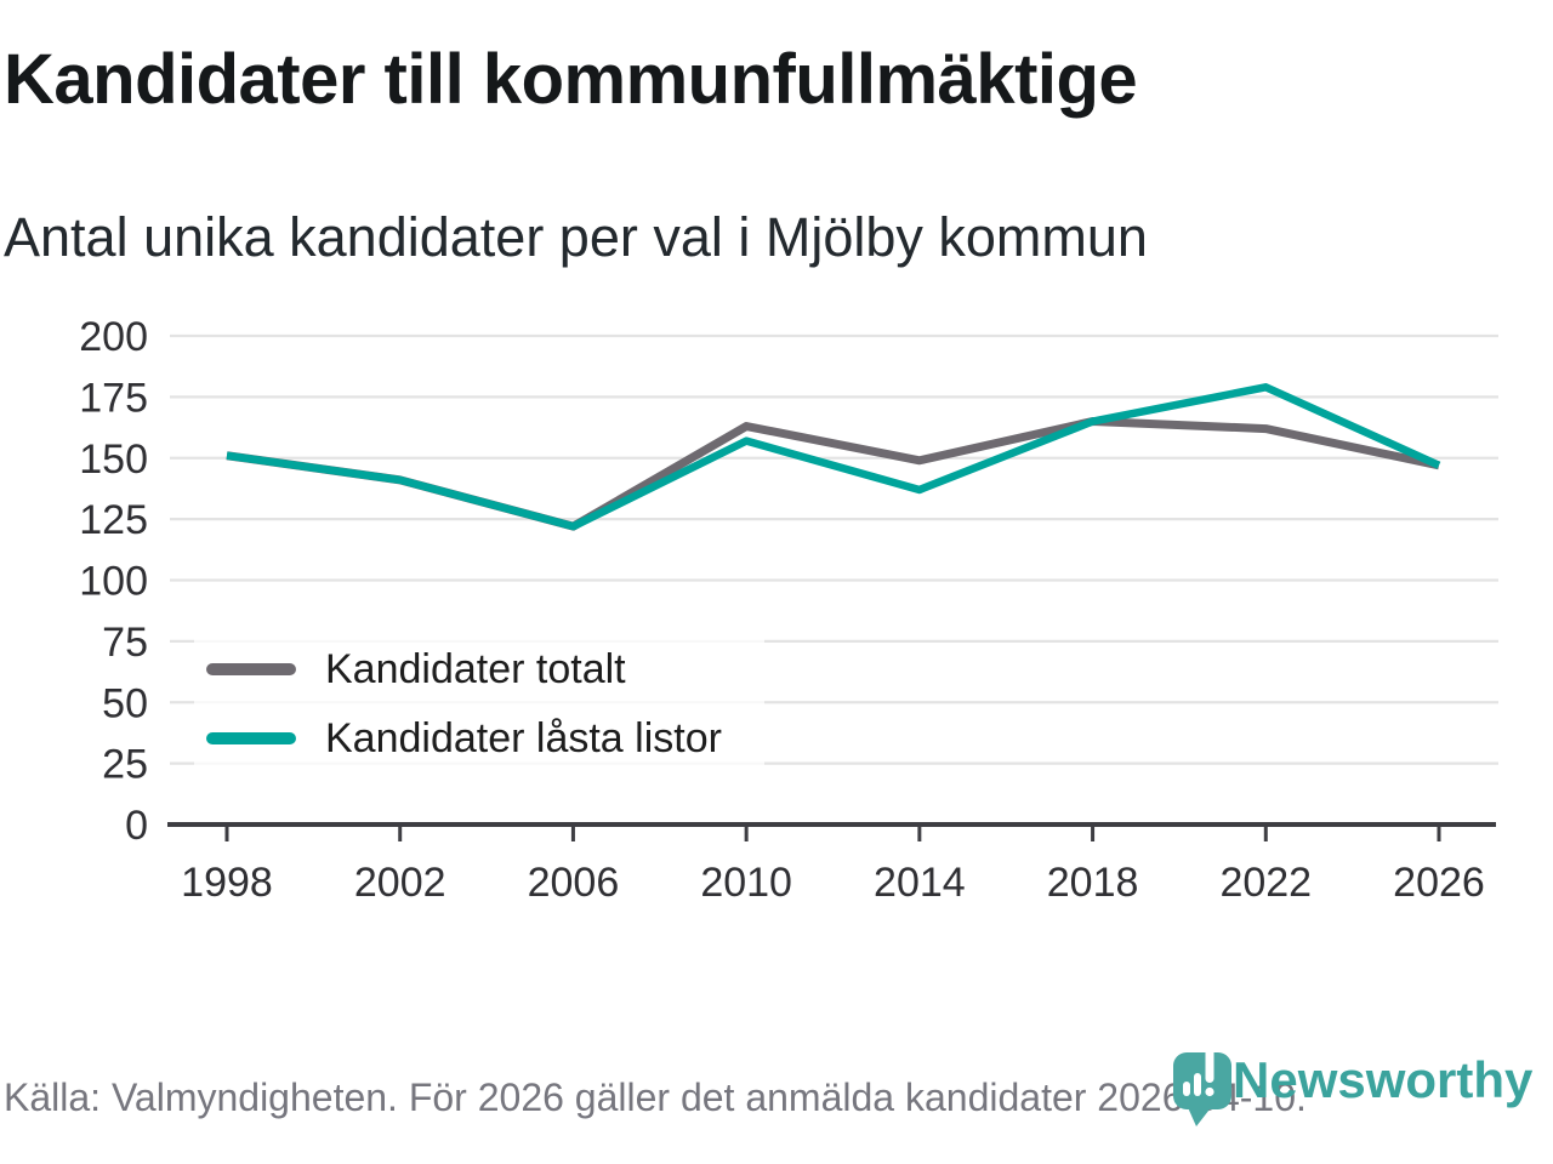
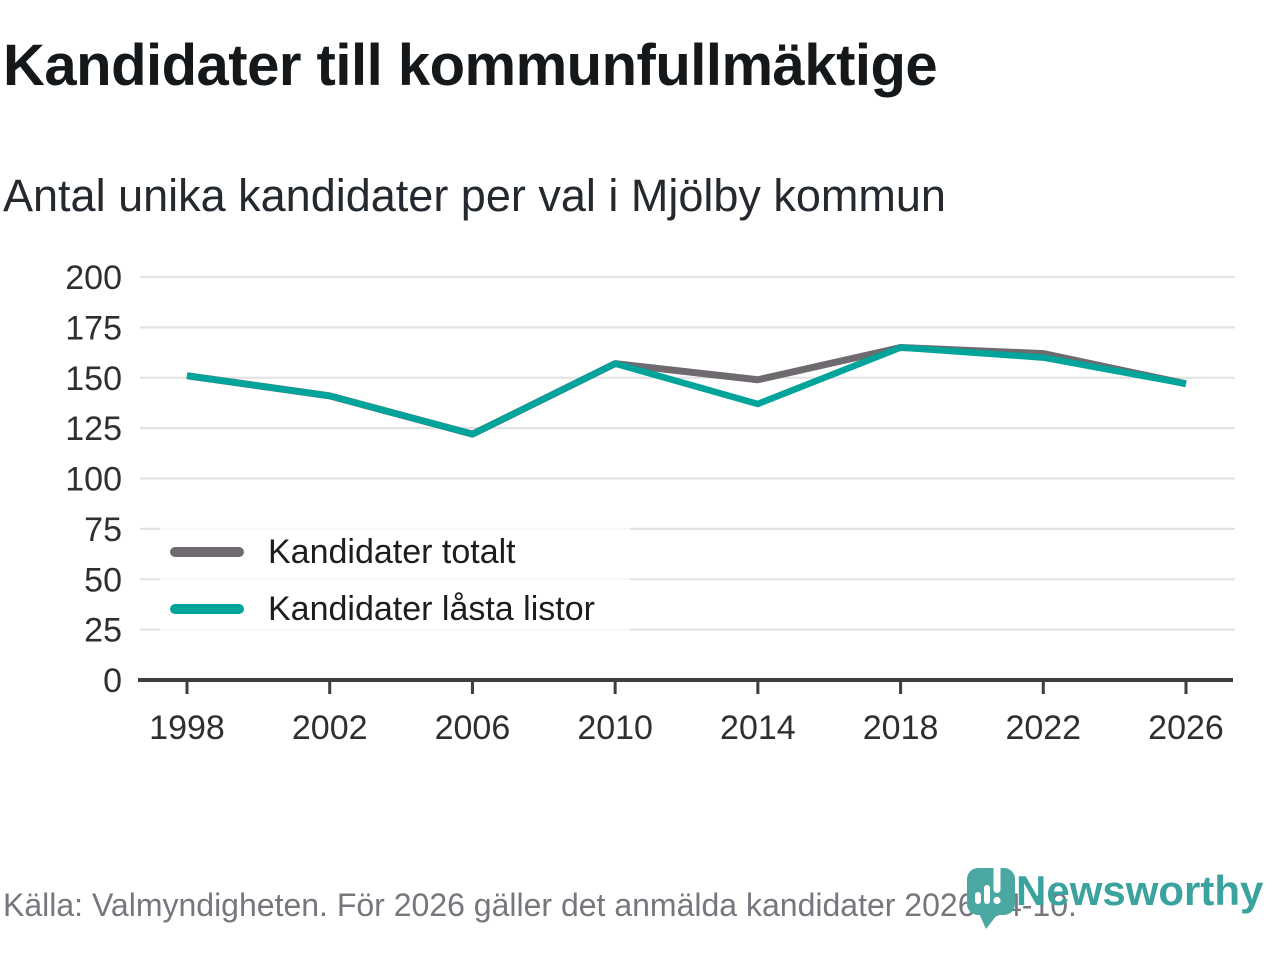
Kandidater totalt/2010: 163 -> 157
Kandidater låsta listor/2022: 179 -> 160
